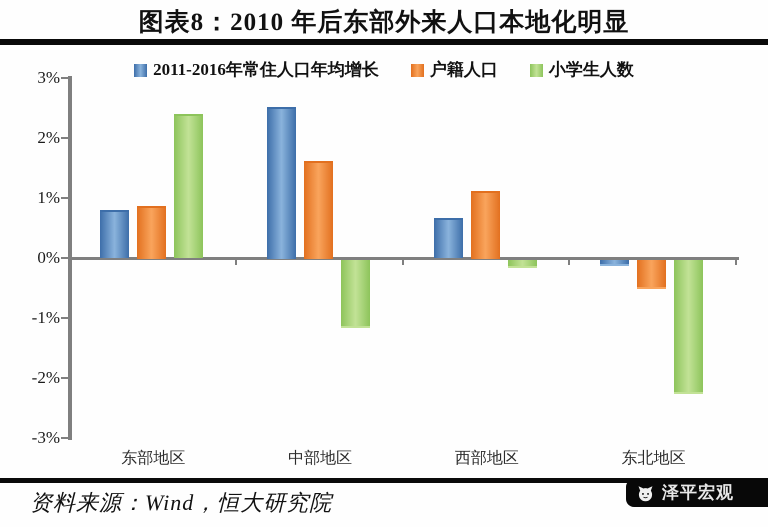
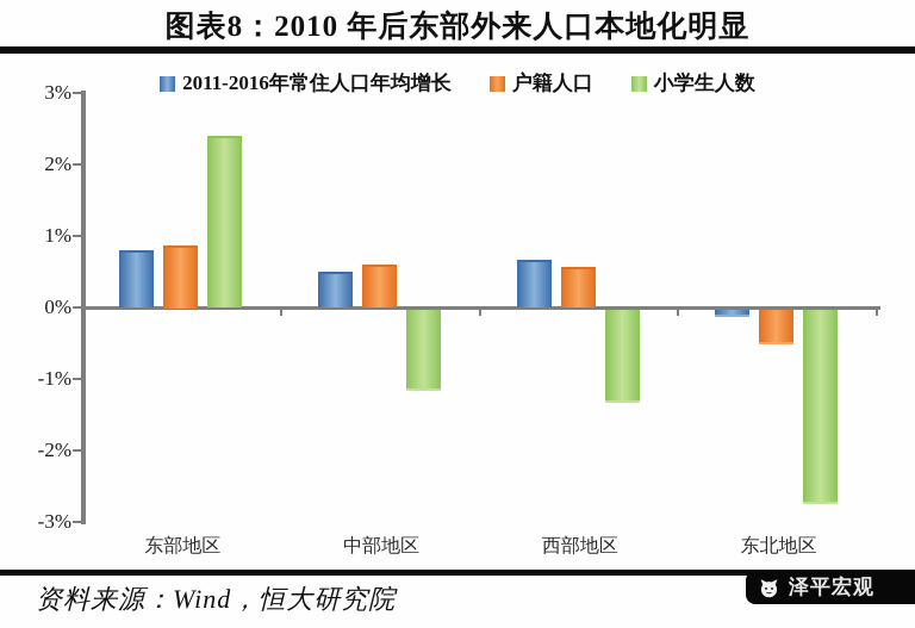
2011-2016年常住人口年均增长/中部地区: 2.5% -> 0.5%
户籍人口/中部地区: 1.6% -> 0.6%
户籍人口/西部地区: 1.1% -> 0.5%
小学生人数/西部地区: -0.1% -> -1.3%
小学生人数/东北地区: -2.2% -> -2.7%
